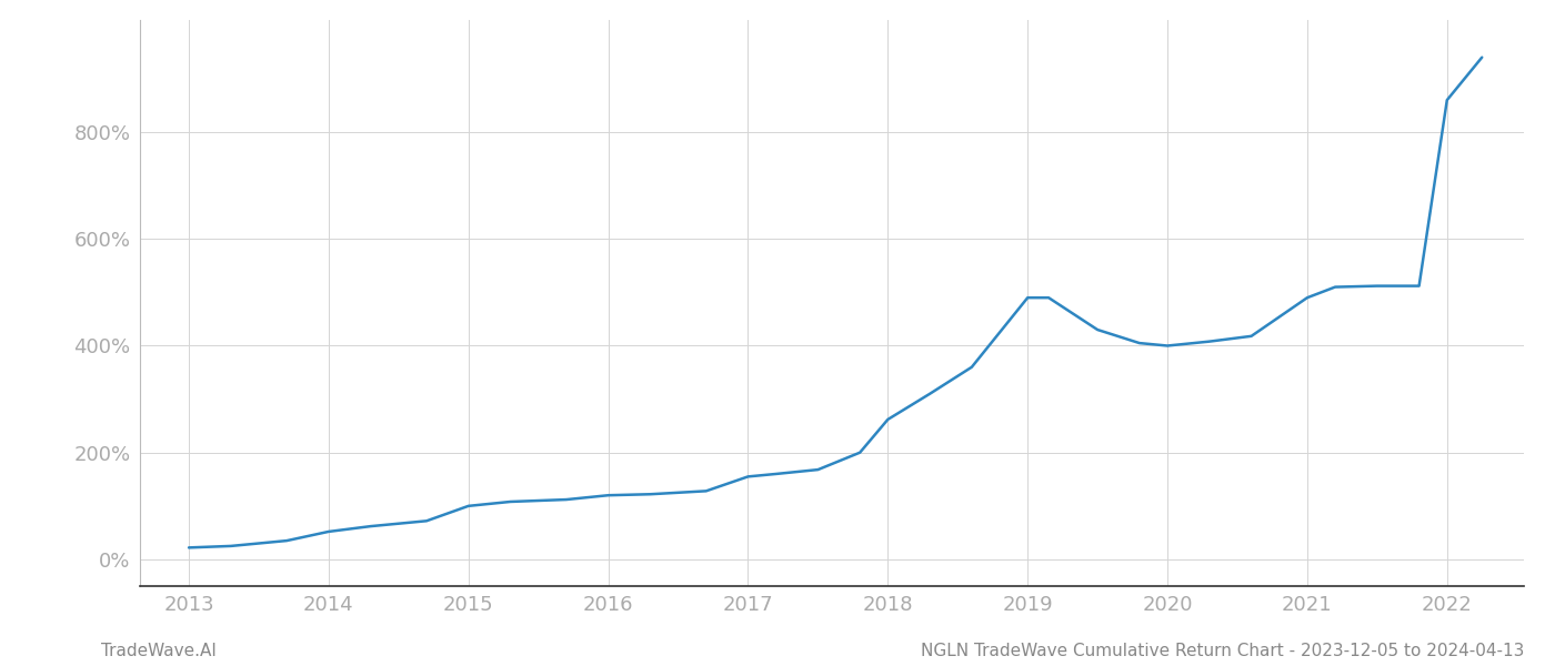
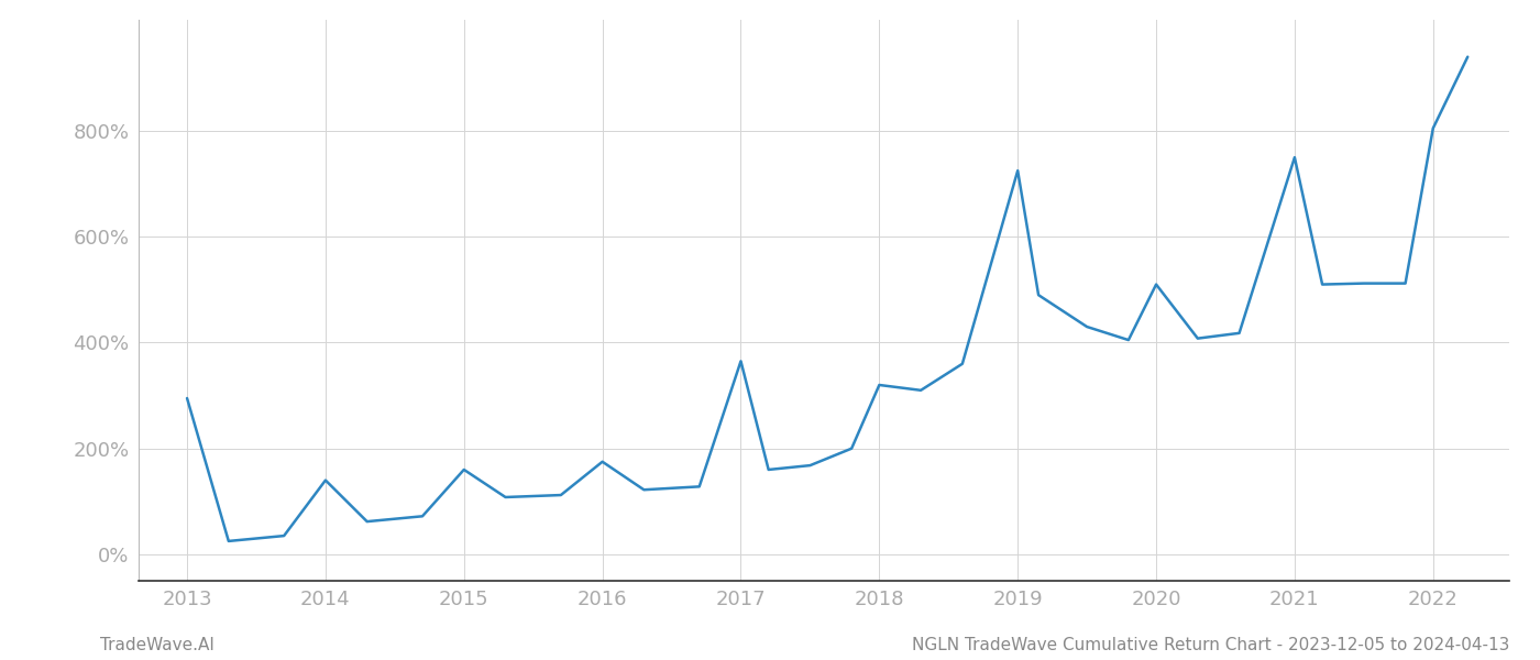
2013: 22% -> 295%
2014: 52% -> 140%
2015: 100% -> 160%
2016: 120% -> 175%
2017: 155% -> 365%
2018: 262% -> 320%
2019: 490% -> 725%
2020: 400% -> 510%
2021: 490% -> 750%
2022: 860% -> 805%
